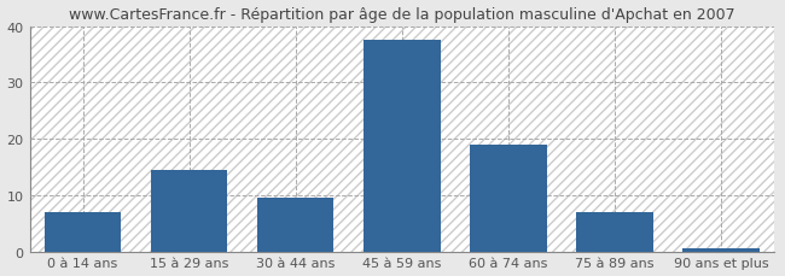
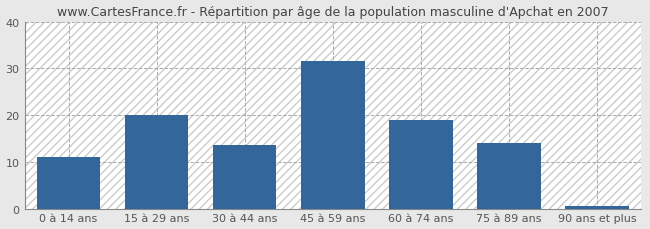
0 à 14 ans: 7.0 -> 11.0
15 à 29 ans: 14.5 -> 20.0
30 à 44 ans: 9.5 -> 13.5
45 à 59 ans: 37.5 -> 31.5
75 à 89 ans: 7.0 -> 14.0
